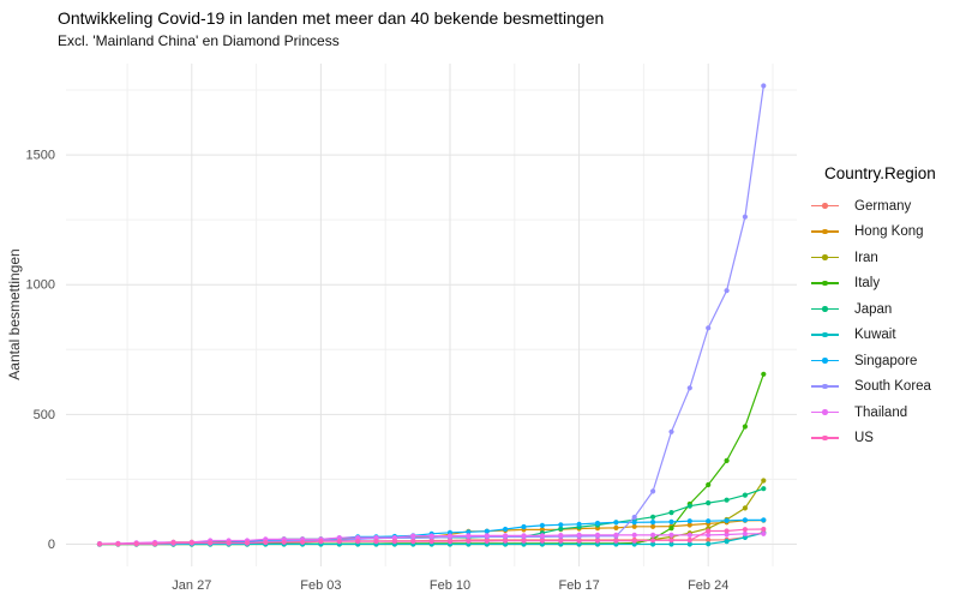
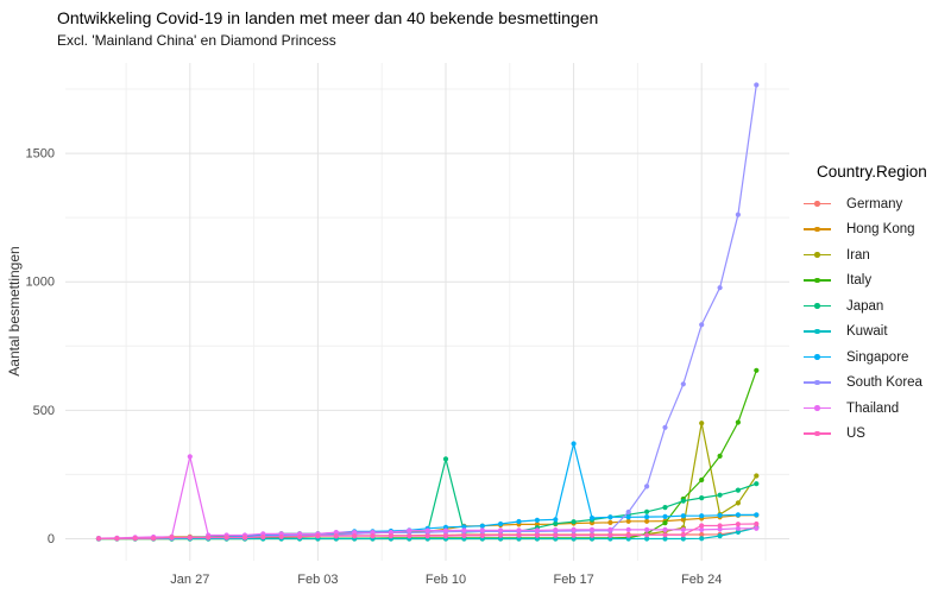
Thailand/Jan 27: 10 -> 320
Japan/Feb 10: 30 -> 310
Singapore/Feb 17: 80 -> 370
Iran/Feb 24: 60 -> 450
